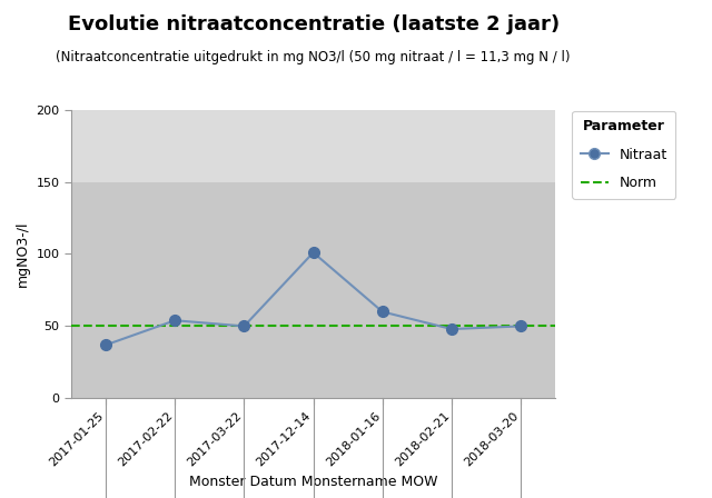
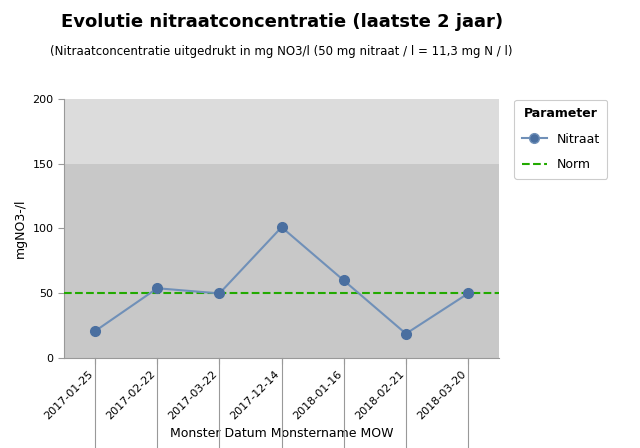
2017-01-25: 37 -> 21
2018-02-21: 48 -> 19
